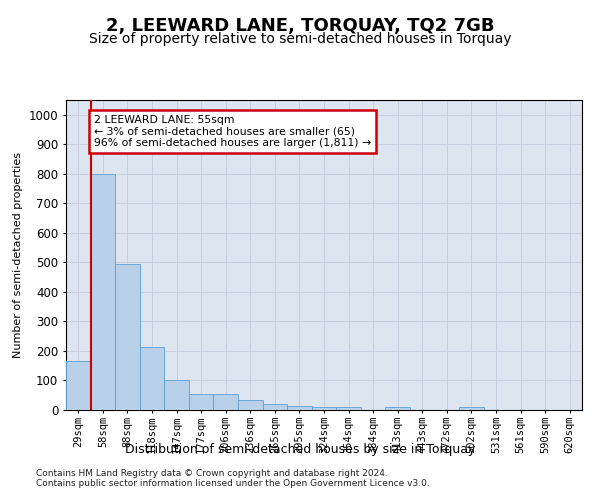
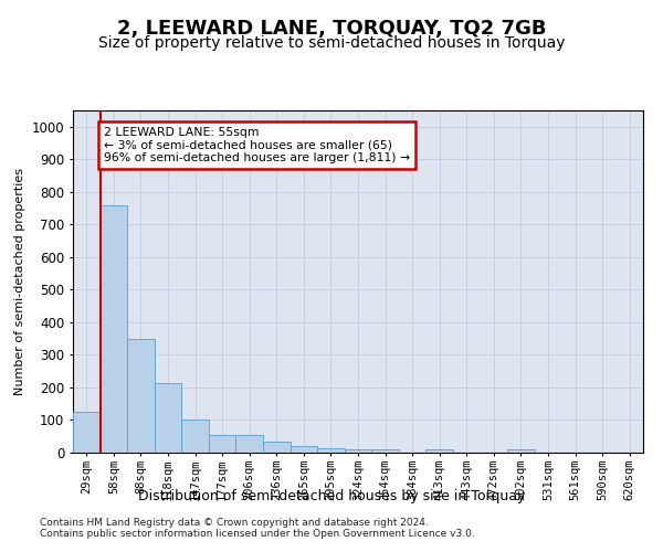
29sqm: 165 -> 125
58sqm: 800 -> 760
88sqm: 495 -> 350
